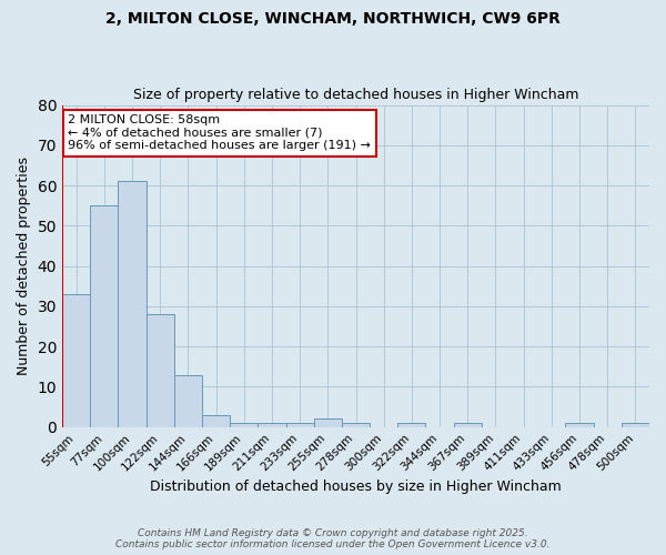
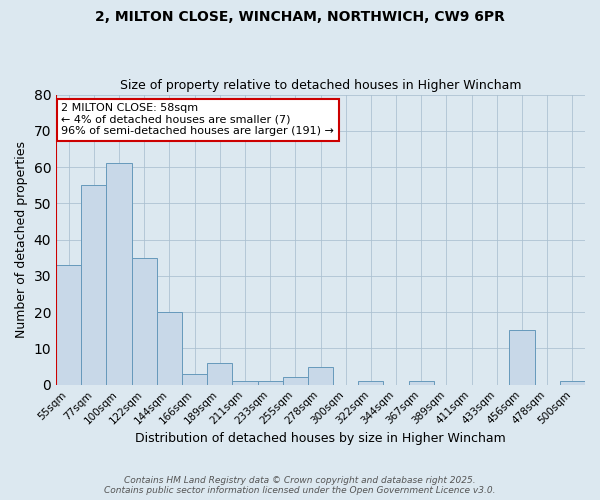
122sqm: 28 -> 35
144sqm: 13 -> 20
189sqm: 1 -> 6
278sqm: 1 -> 5
456sqm: 1 -> 15
